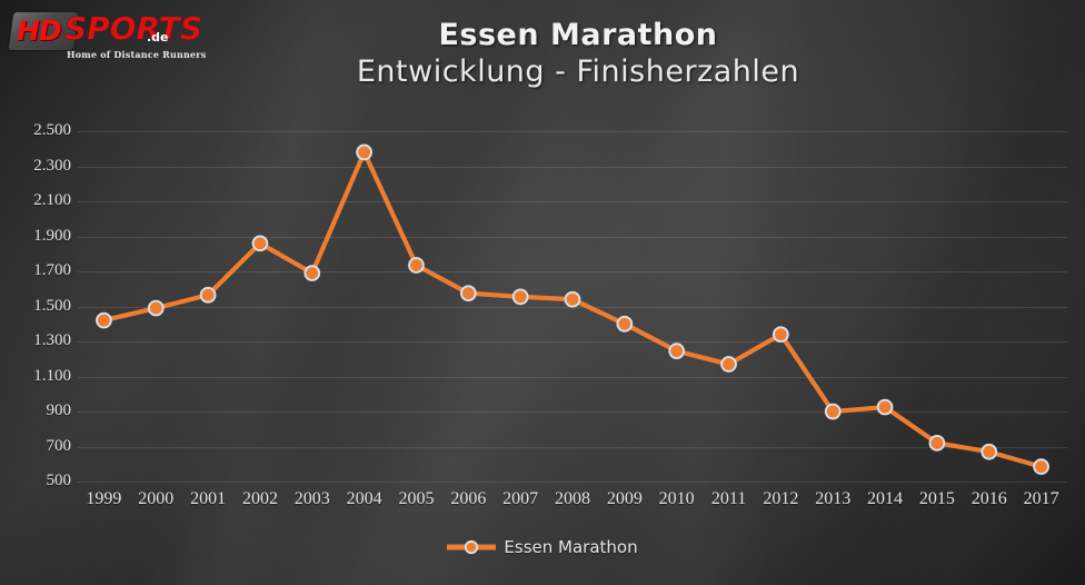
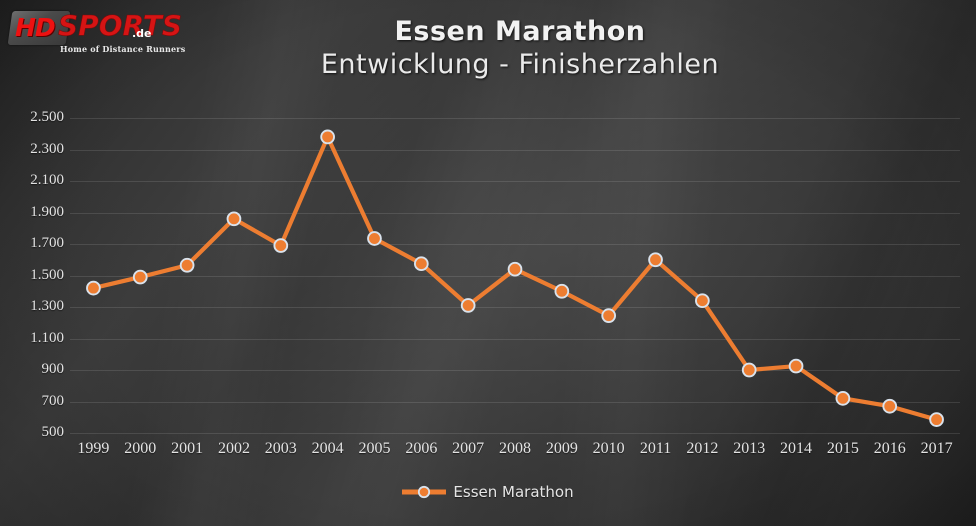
2007: 1560 -> 1310
2011: 1170 -> 1600
